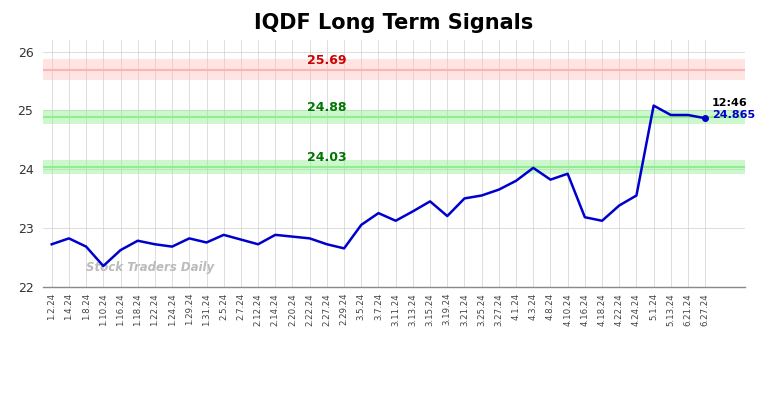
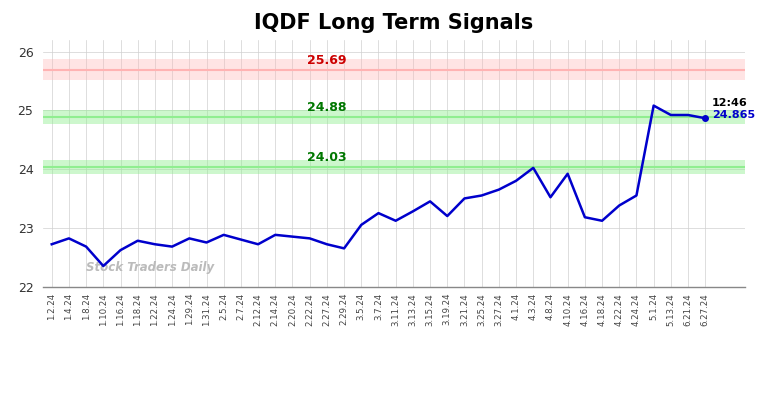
4.8.24: 23.82 -> 23.52
